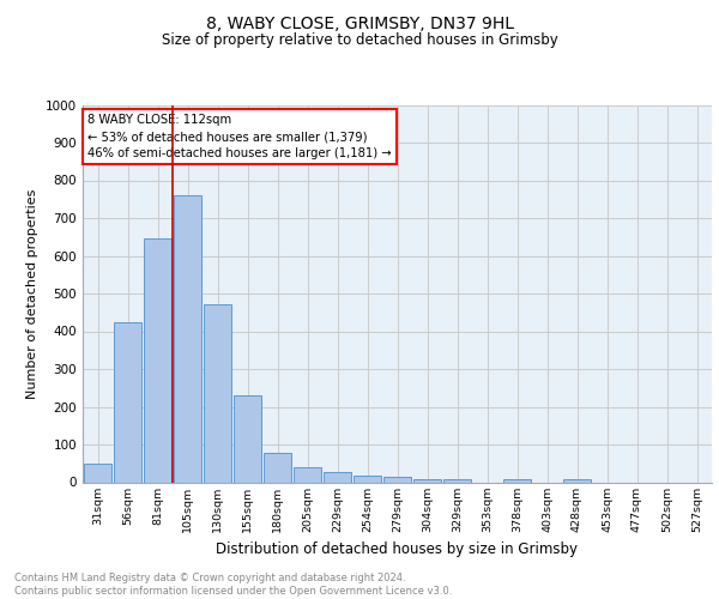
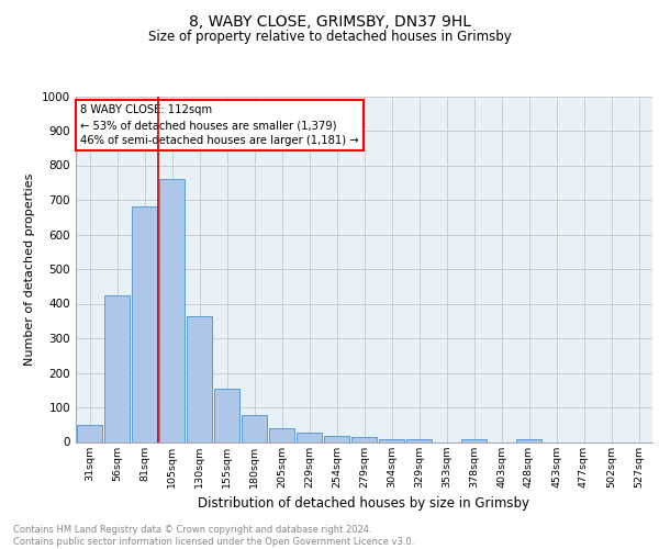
81sqm: 645 -> 680
130sqm: 470 -> 365
155sqm: 230 -> 155
